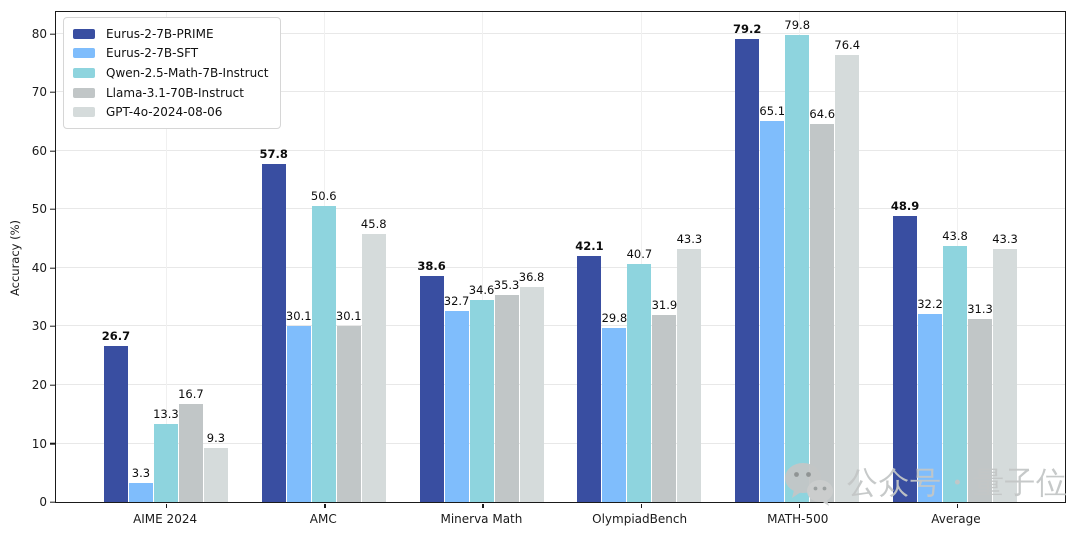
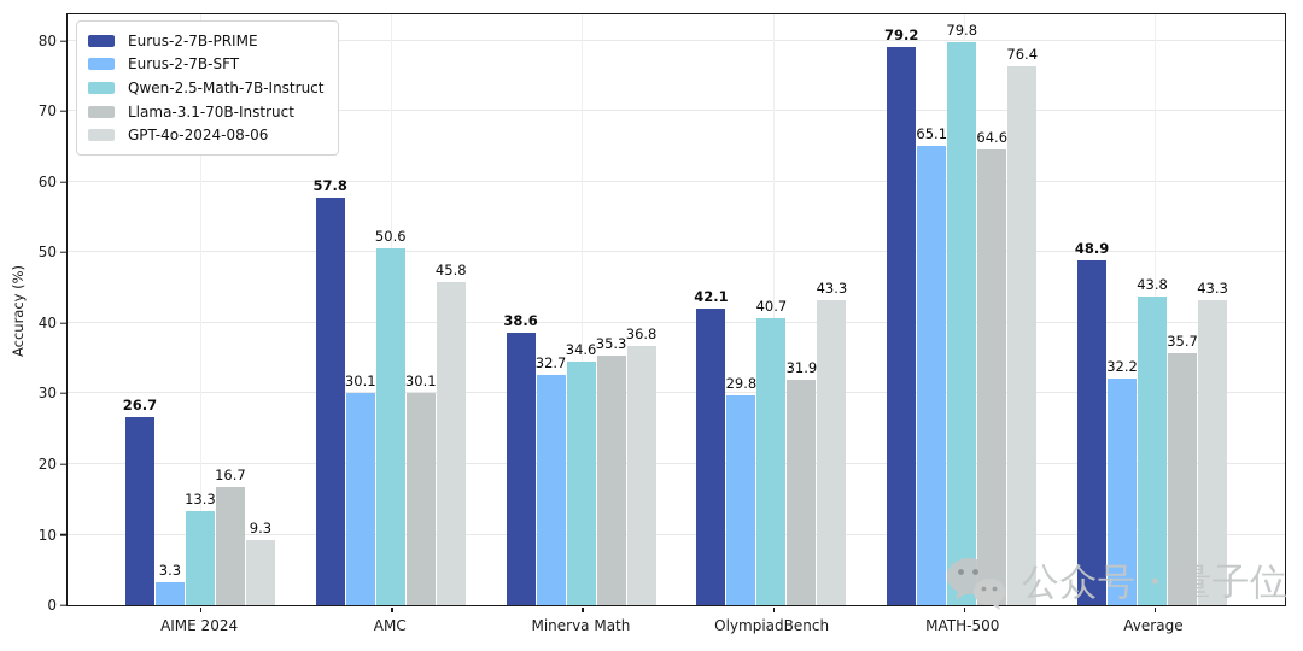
Llama-3.1-70B-Instruct/Average: 31.3 -> 35.7
